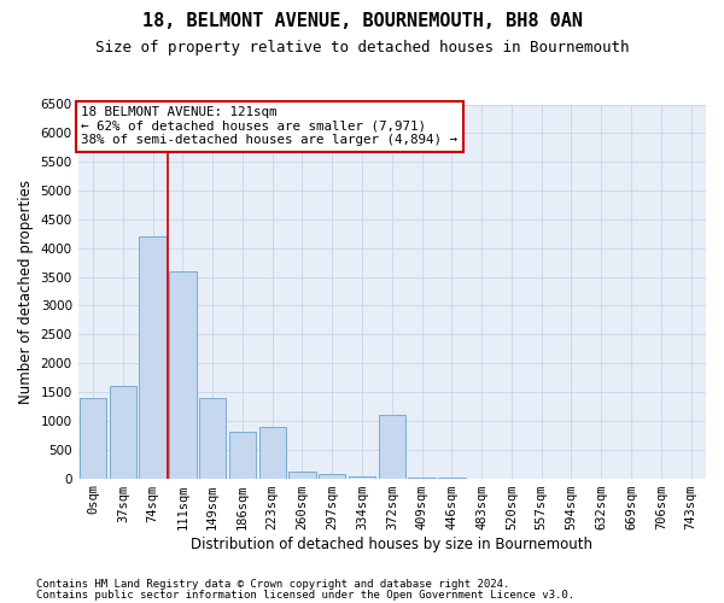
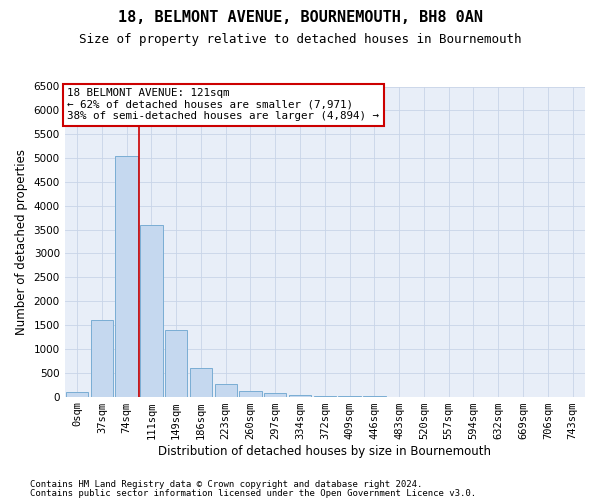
0sqm: 1400 -> 100
74sqm: 4200 -> 5050
186sqm: 800 -> 600
223sqm: 900 -> 270
372sqm: 1100 -> 10
